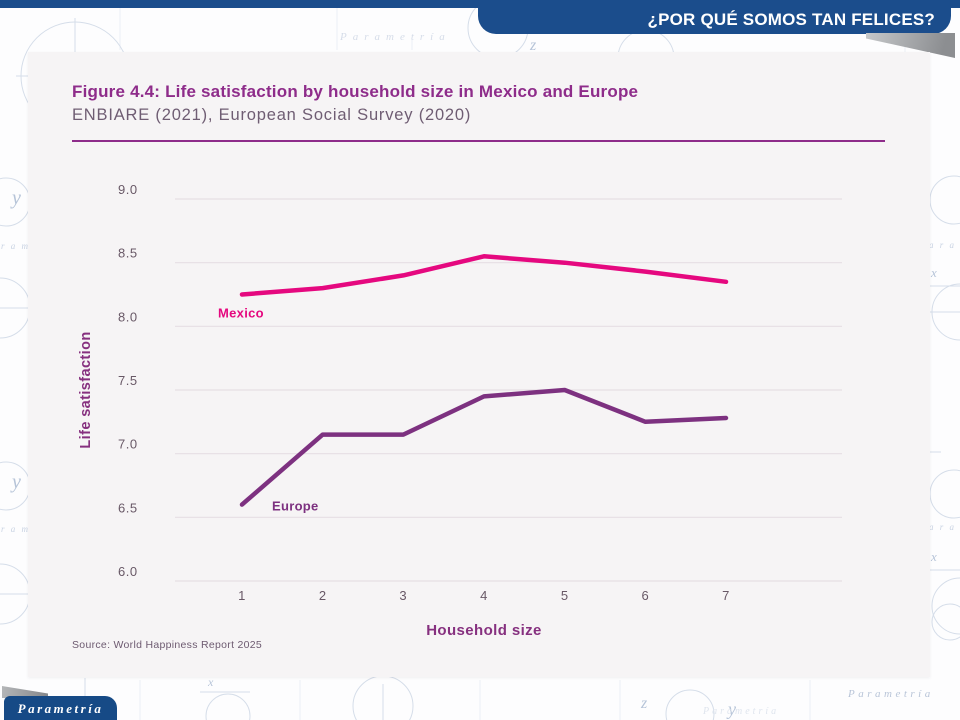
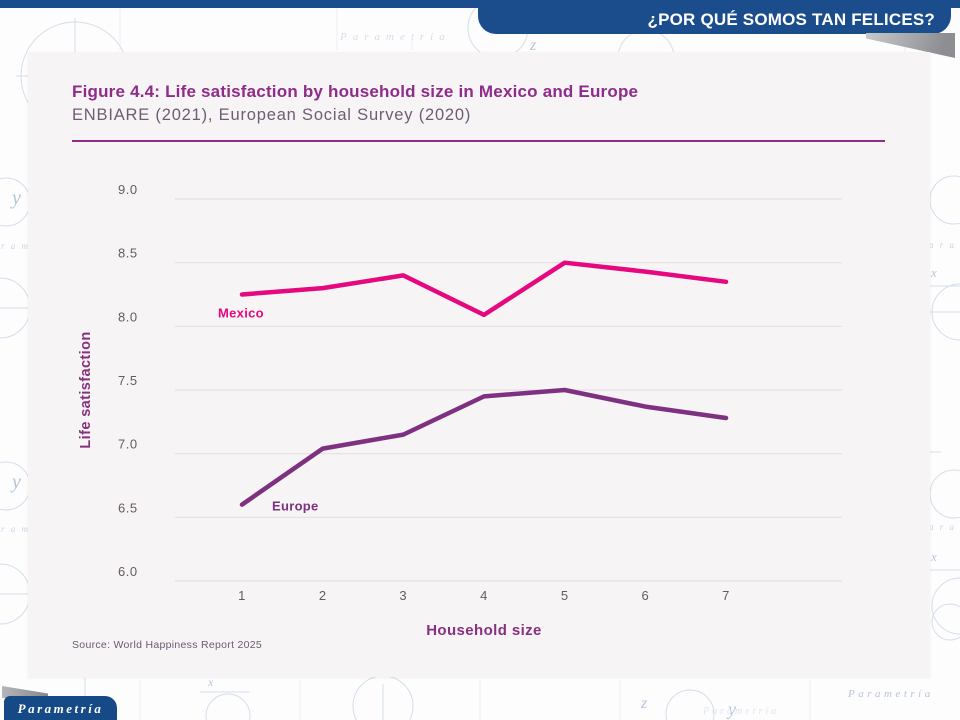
Europe/2: 7.15 -> 7.04
Mexico/4: 8.55 -> 8.09
Europe/6: 7.25 -> 7.37
